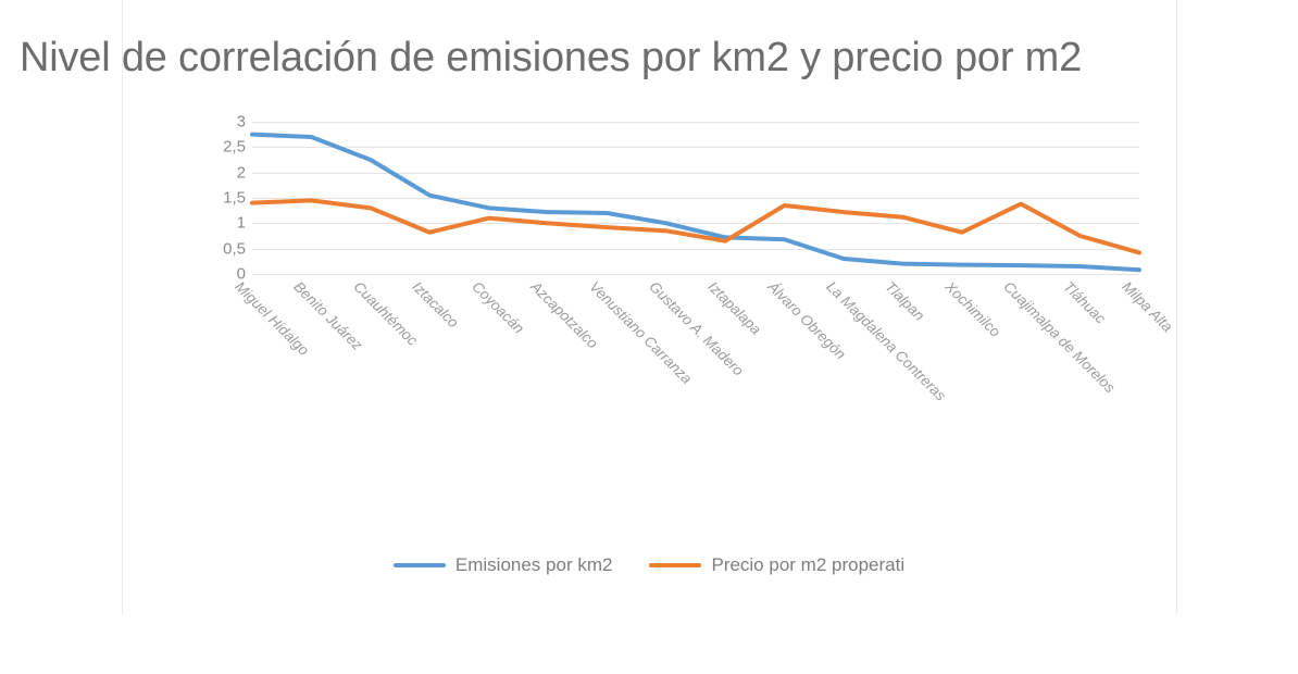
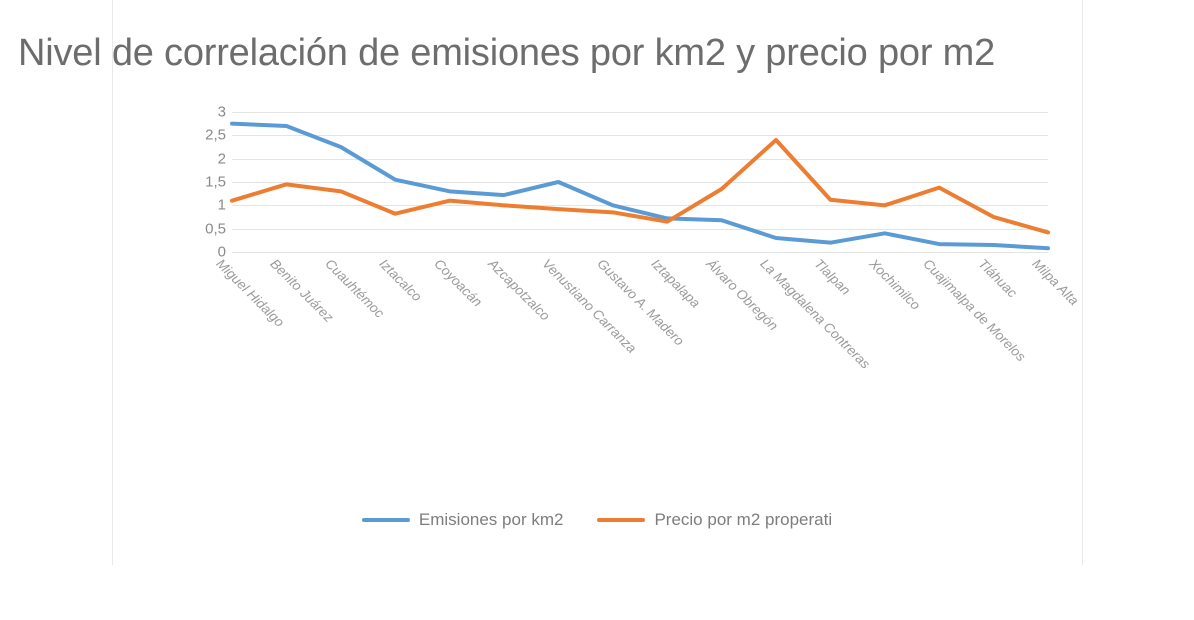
Precio por m2 properati/Miguel Hidalgo: 1.4 -> 1.1
Emisiones por km2/Venustiano Carranza: 1.2 -> 1.5
Precio por m2 properati/La Magdalena Contreras: 1.2 -> 2.4
Emisiones por km2/Xochimilco: 0.2 -> 0.4
Precio por m2 properati/Xochimilco: 0.8 -> 1.0
